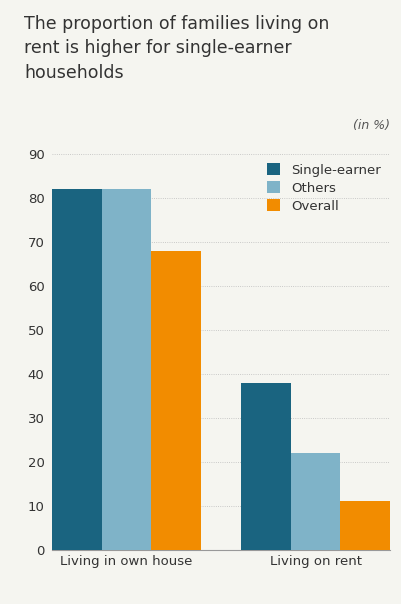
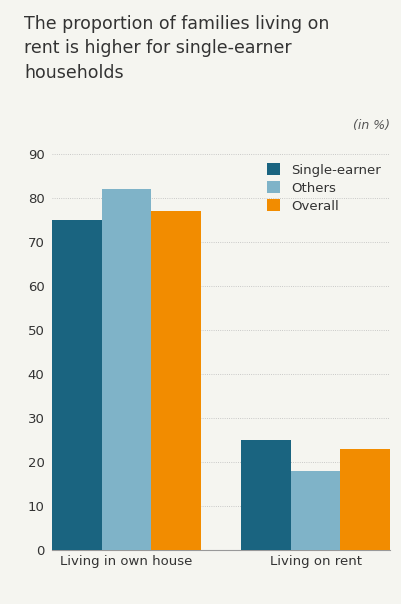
Single-earner/Living in own house: 82 -> 75
Overall/Living in own house: 68 -> 77
Single-earner/Living on rent: 38 -> 25
Others/Living on rent: 22 -> 18
Overall/Living on rent: 11 -> 23
